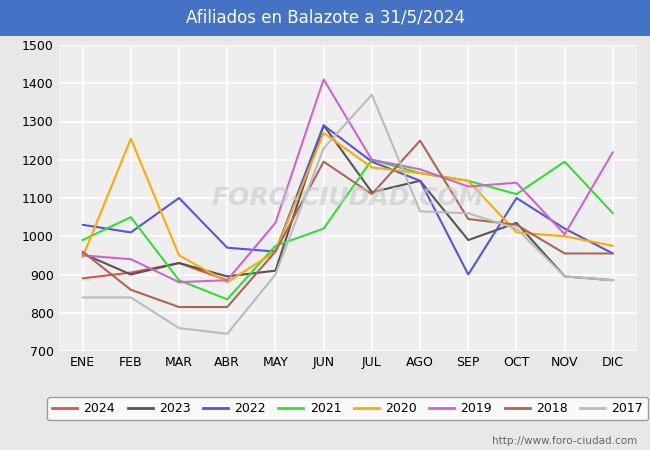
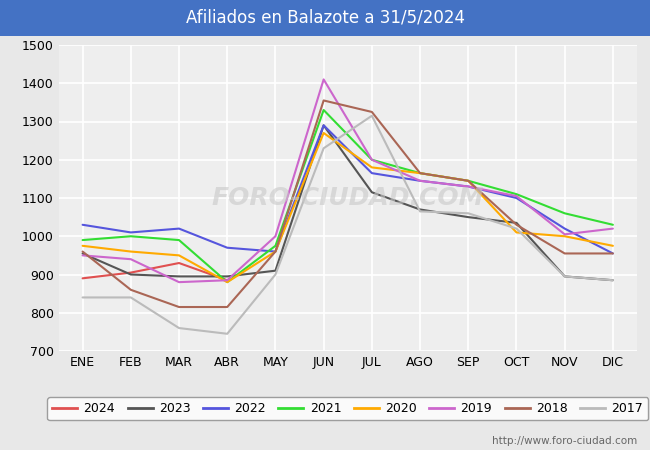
2020/ENE: 945 -> 975
2021/FEB: 1050 -> 1000
2020/FEB: 1255 -> 960
2023/MAR: 930 -> 895
2022/MAR: 1100 -> 1020
2021/MAR: 885 -> 990
2021/ABR: 835 -> 880
2019/MAY: 1035 -> 1000
2021/JUN: 1020 -> 1330
2018/JUN: 1195 -> 1355
2022/JUL: 1195 -> 1165
2018/JUL: 1110 -> 1325
2017/JUL: 1370 -> 1315
2023/AGO: 1145 -> 1070
2019/AGO: 1175 -> 1145
2018/AGO: 1250 -> 1165
2023/SEP: 990 -> 1050
2022/SEP: 900 -> 1130
2018/SEP: 1045 -> 1145
2019/OCT: 1140 -> 1105
2021/NOV: 1195 -> 1060
2021/DIC: 1060 -> 1030
2019/DIC: 1220 -> 1020
